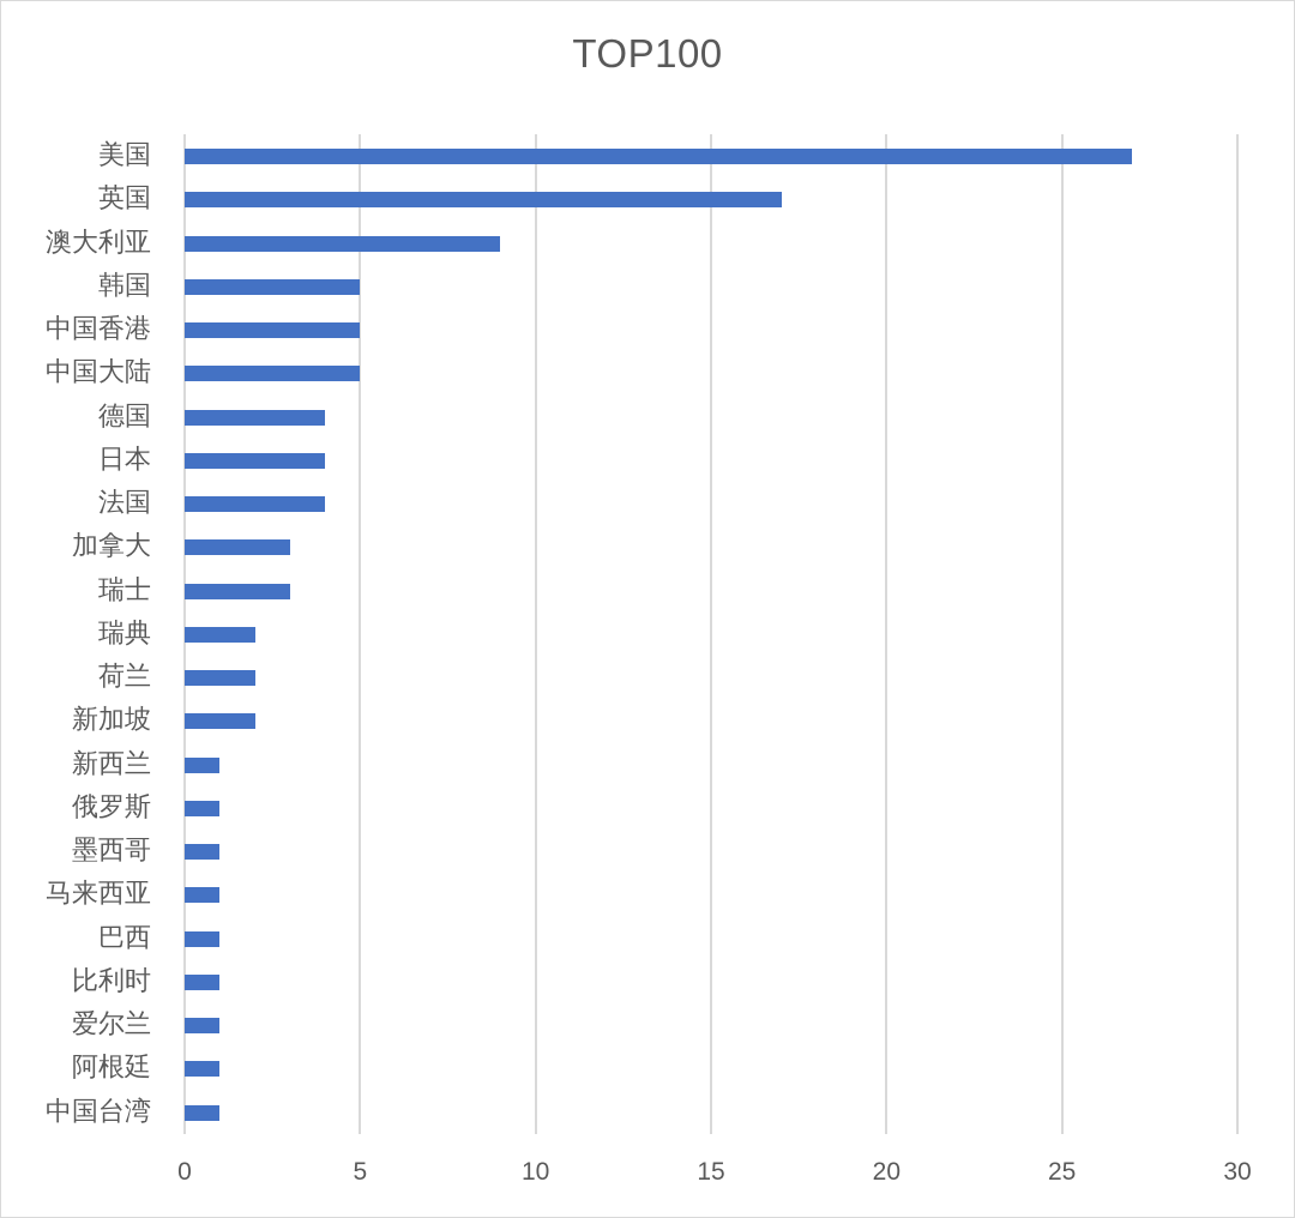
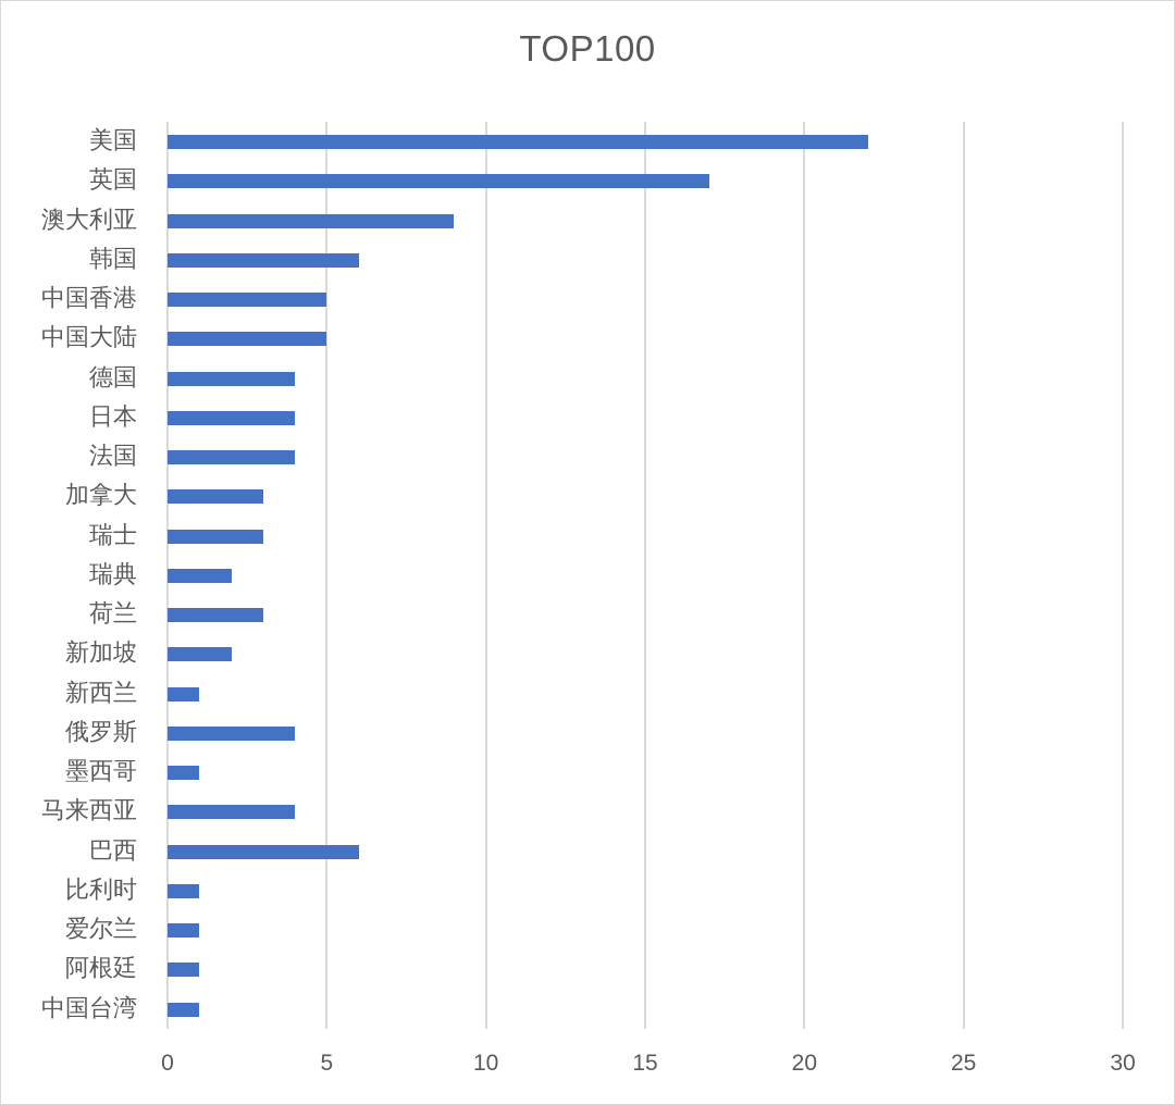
美国: 27 -> 22
韩国: 5 -> 6
荷兰: 2 -> 3
俄罗斯: 1 -> 4
马来西亚: 1 -> 4
巴西: 1 -> 6
